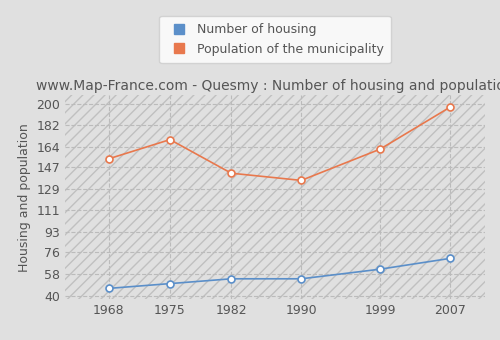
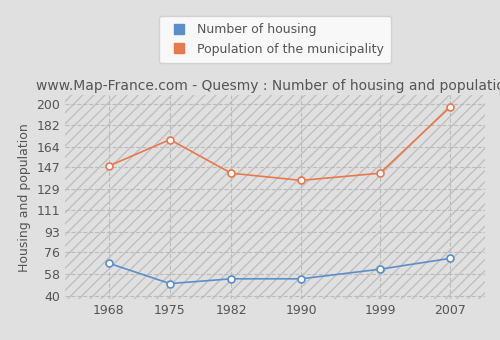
Number of housing/1968: 46 -> 67
Population of the municipality/1968: 154 -> 148
Population of the municipality/1999: 162 -> 142
